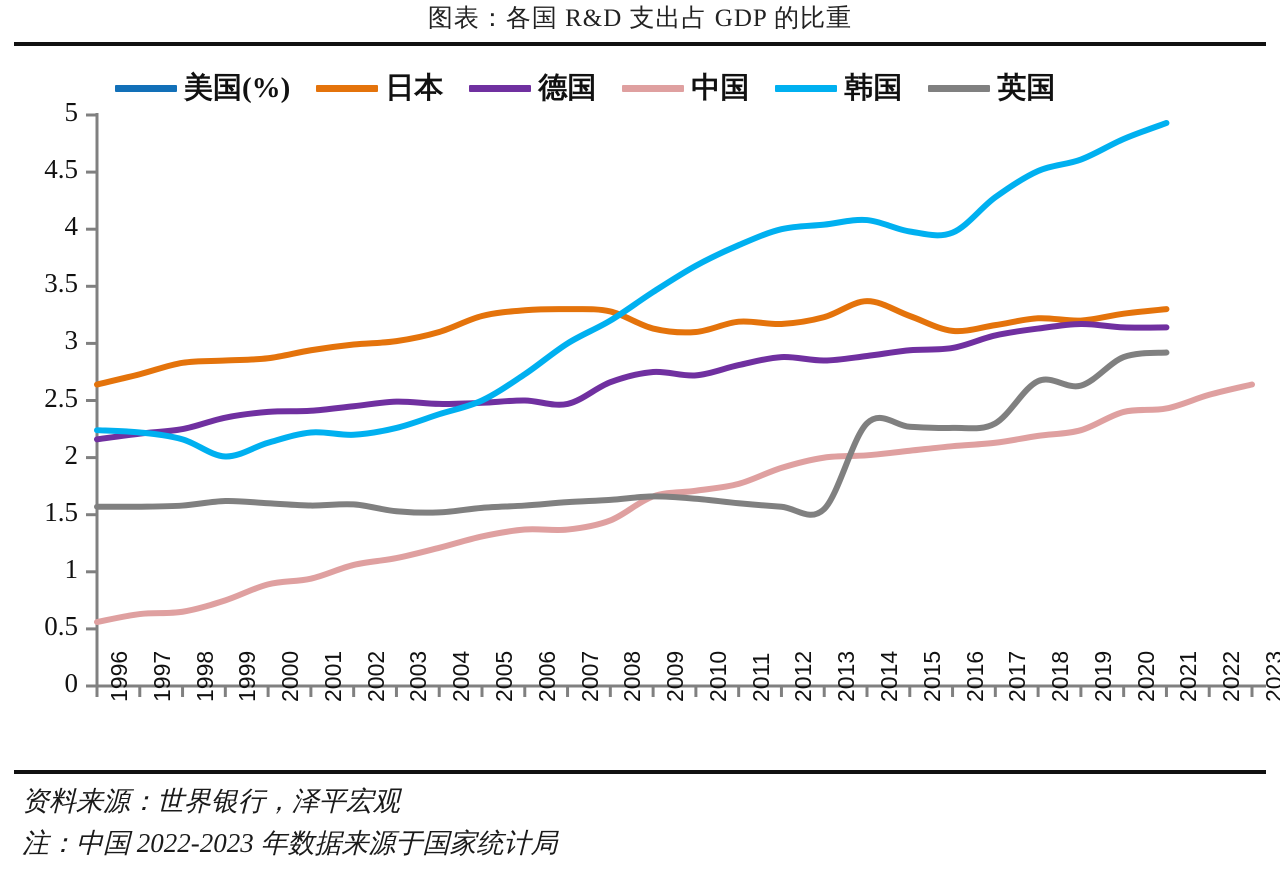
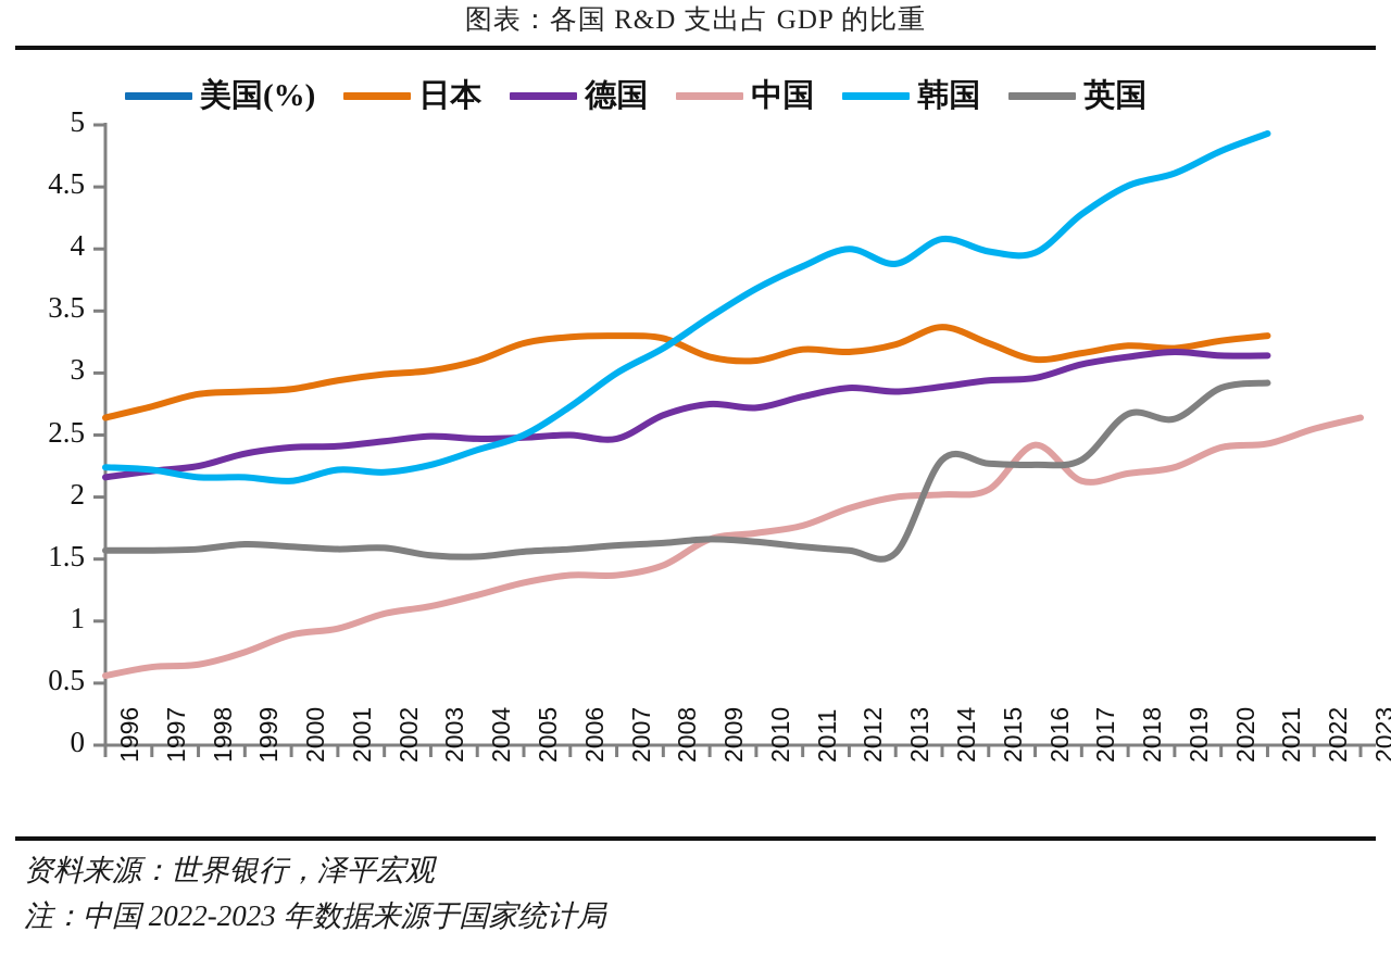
韩国/1999: 2.01 -> 2.16
韩国/2013: 4.04 -> 3.88
中国/2016: 2.10 -> 2.42
